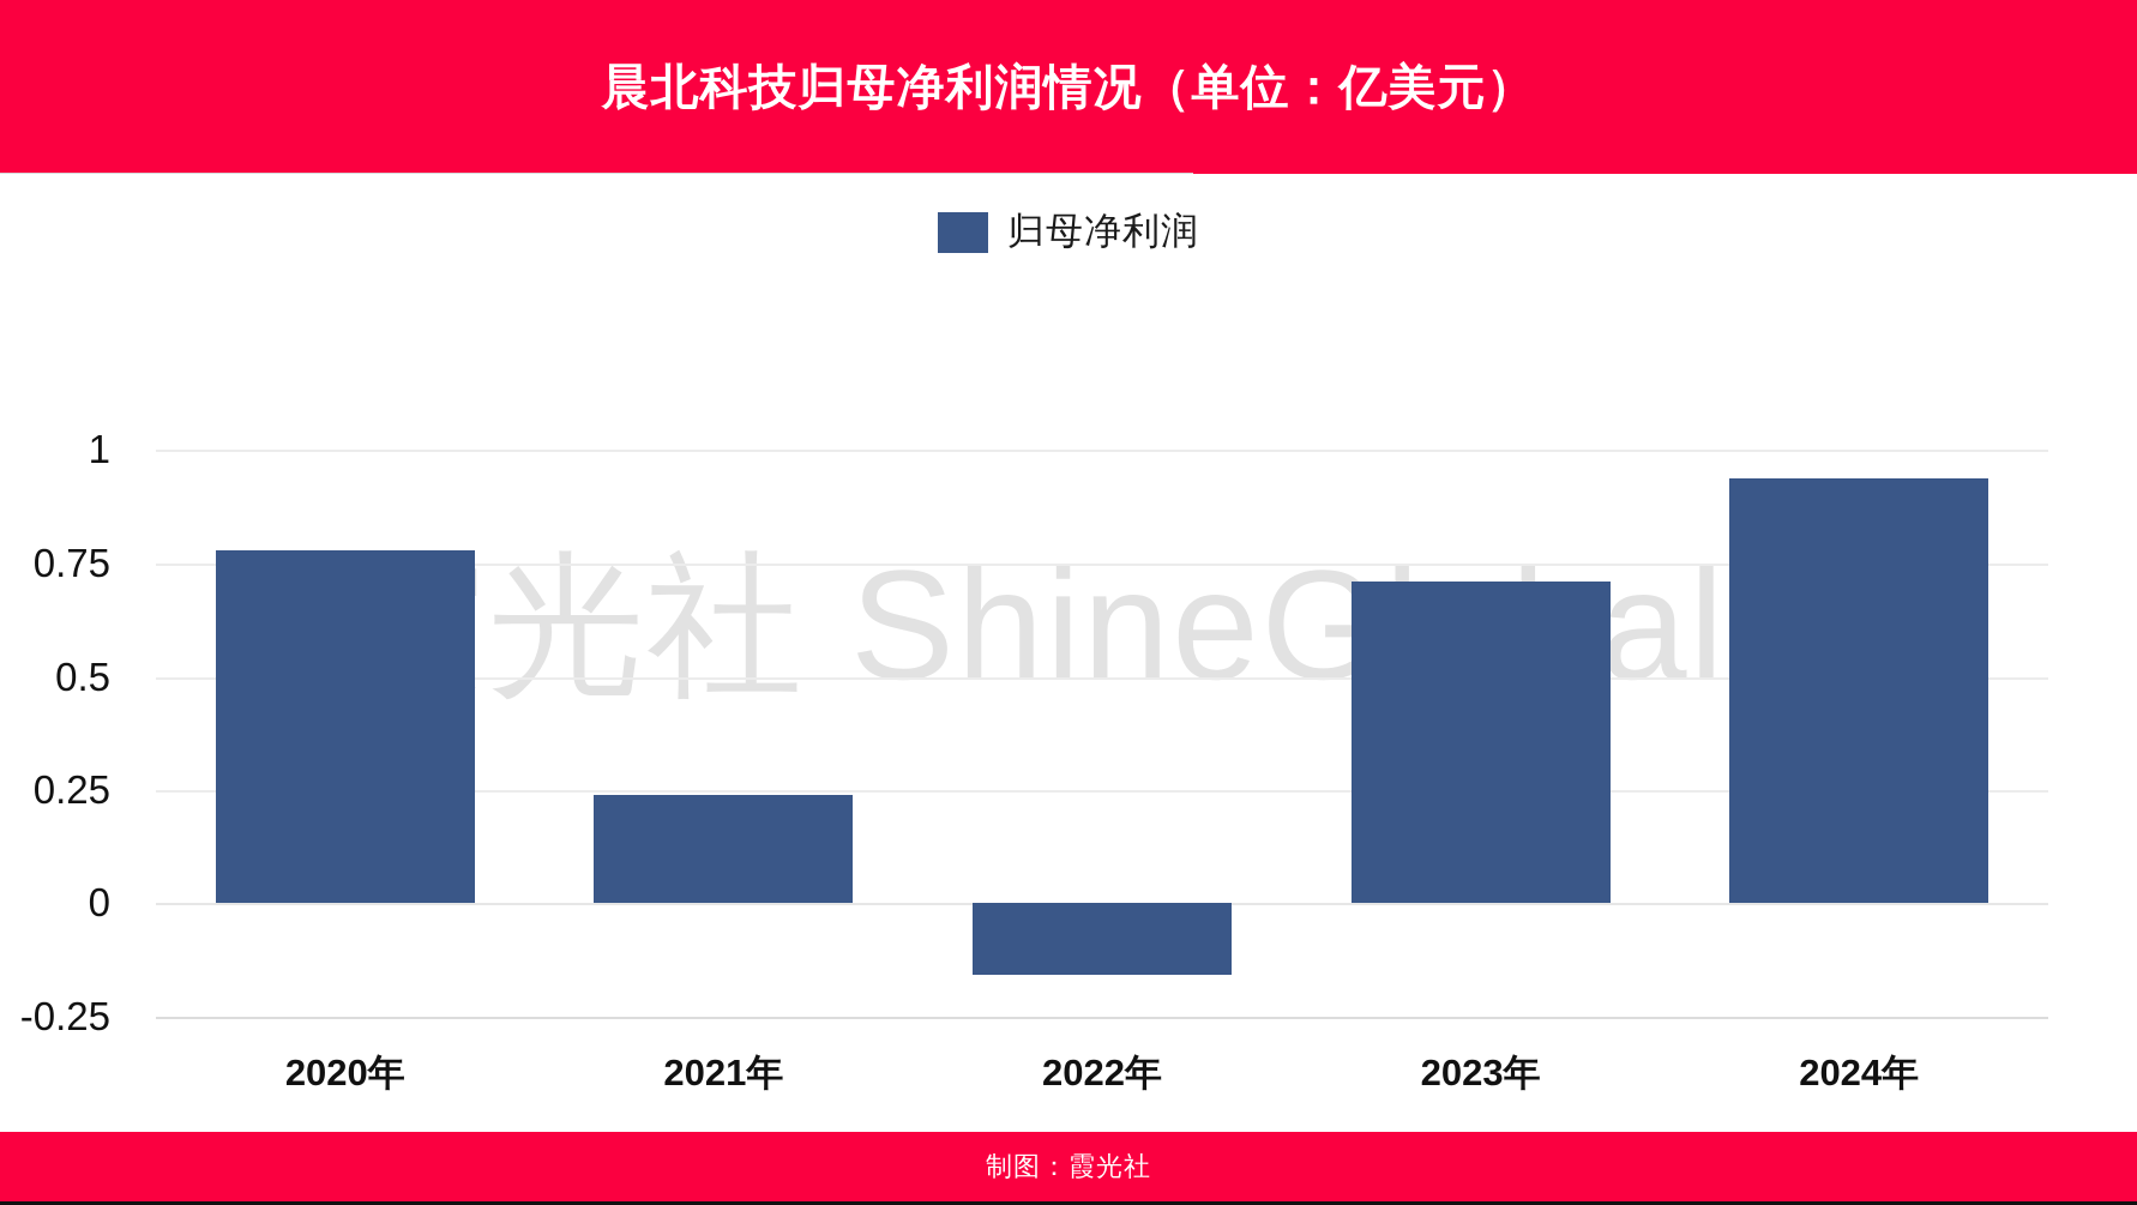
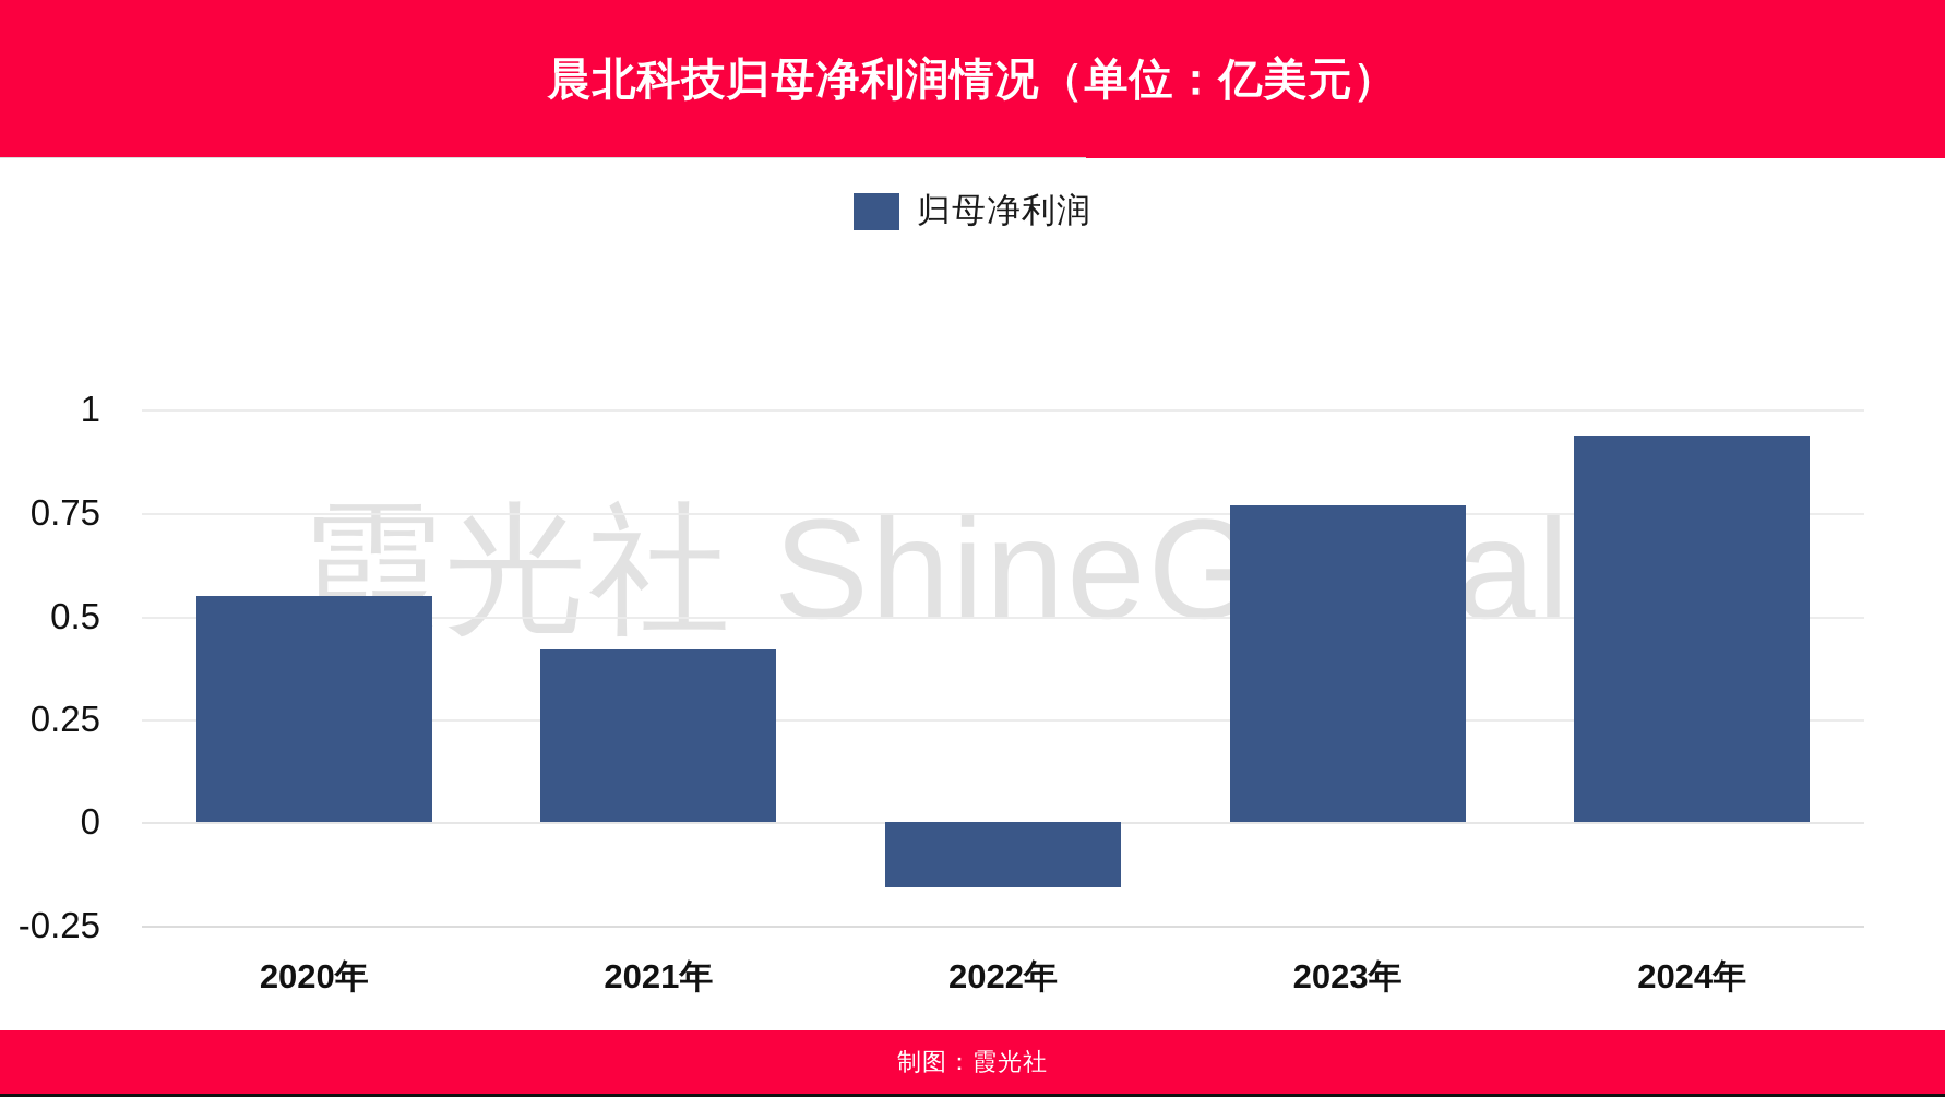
2020年: 0.78 -> 0.55
2021年: 0.24 -> 0.42
2023年: 0.71 -> 0.77
